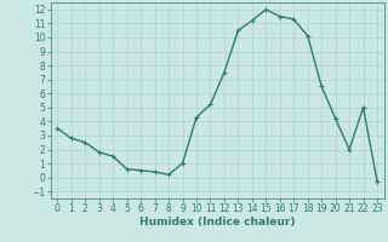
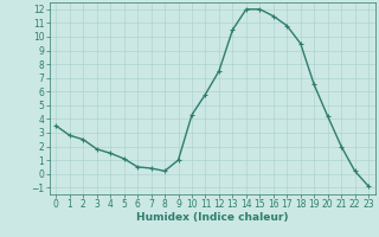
5: 0.6 -> 1.1
11: 5.2 -> 5.8
14: 11.2 -> 12.0
17: 11.3 -> 10.8
18: 10.1 -> 9.5
22: 5.0 -> 0.2
23: -0.3 -> -0.9
